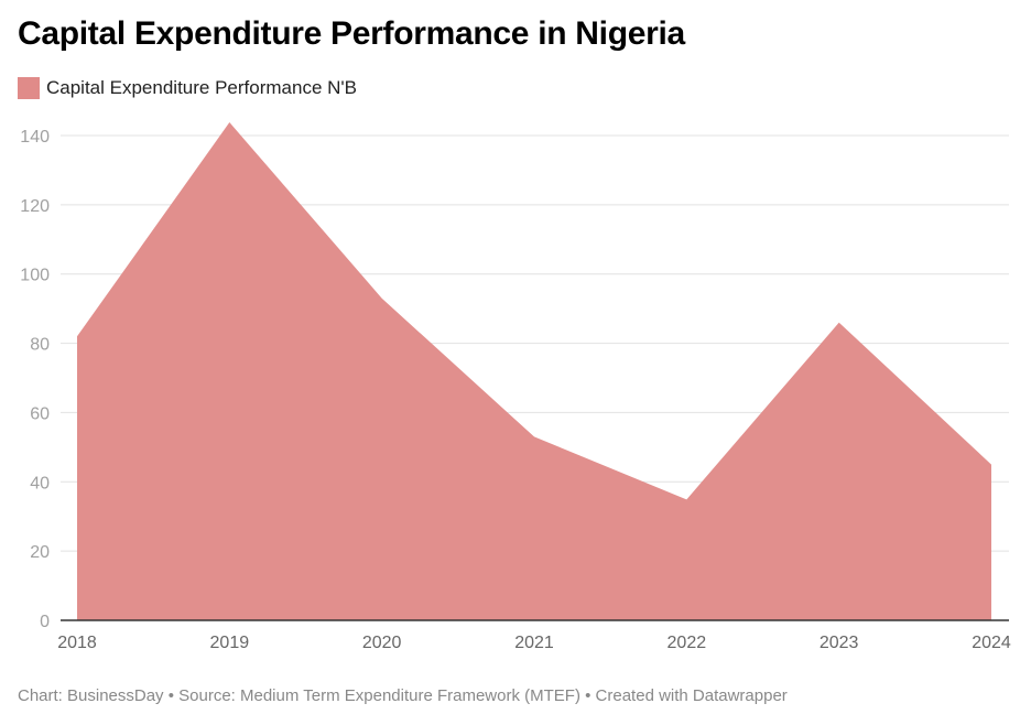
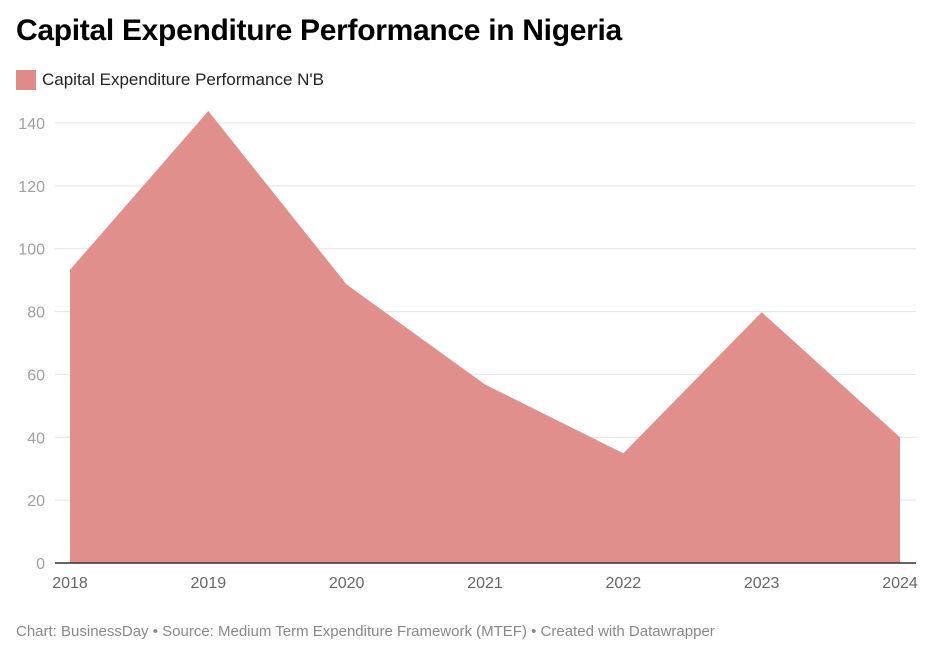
2018: 82 -> 93
2020: 93 -> 89
2021: 53 -> 57
2023: 86 -> 80
2024: 45 -> 40
